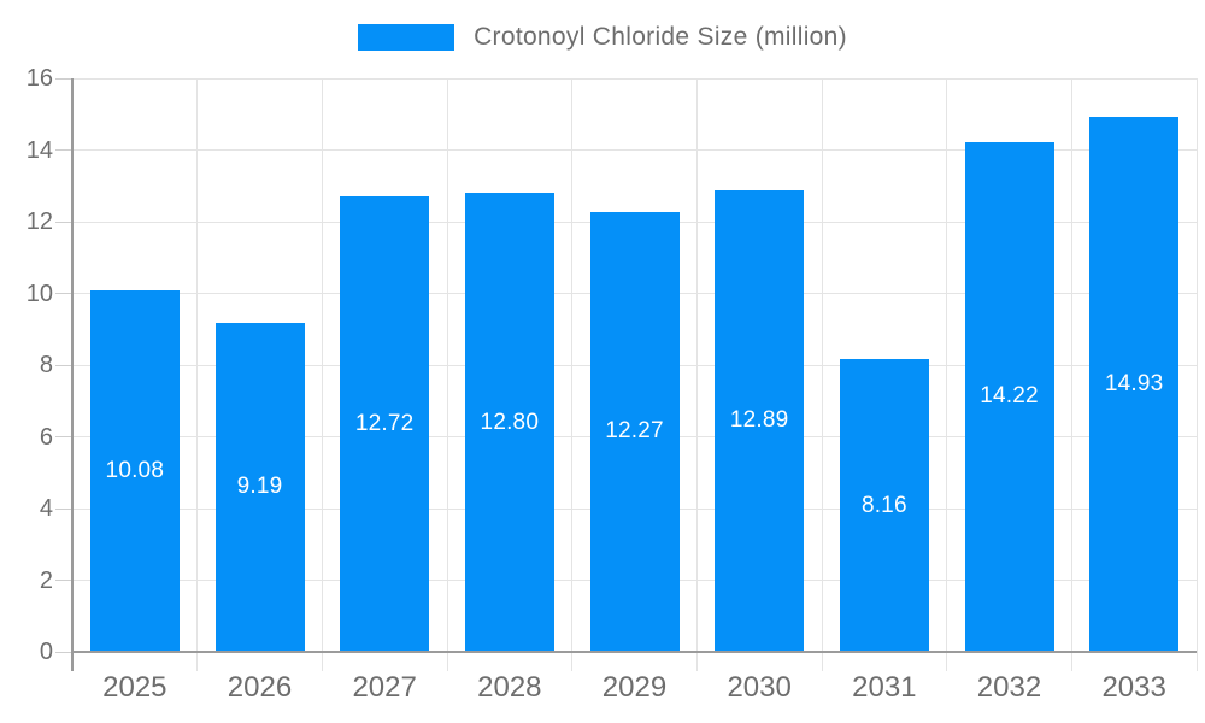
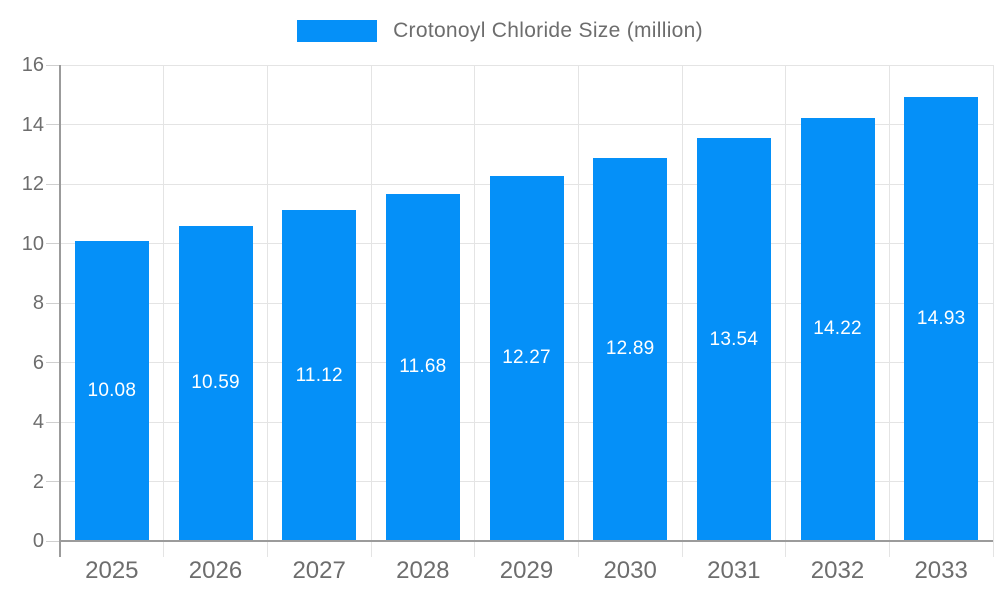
2026: 9.19 -> 10.59
2027: 12.72 -> 11.12
2028: 12.80 -> 11.68
2031: 8.16 -> 13.54
